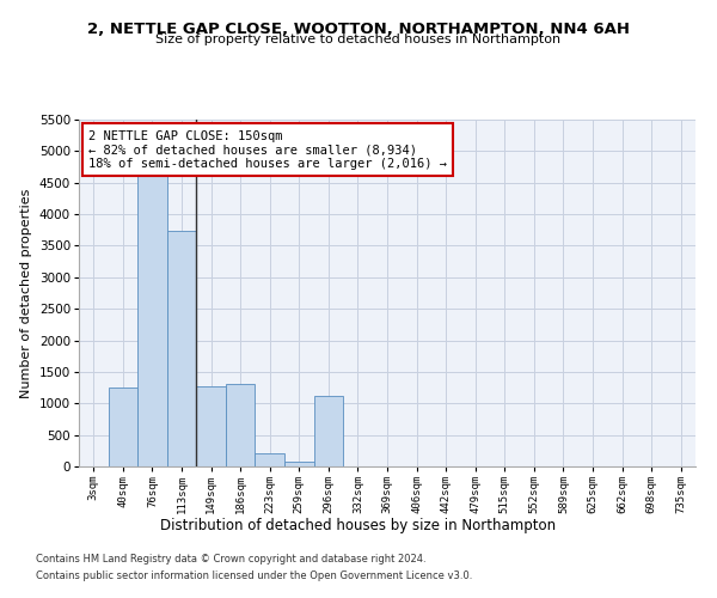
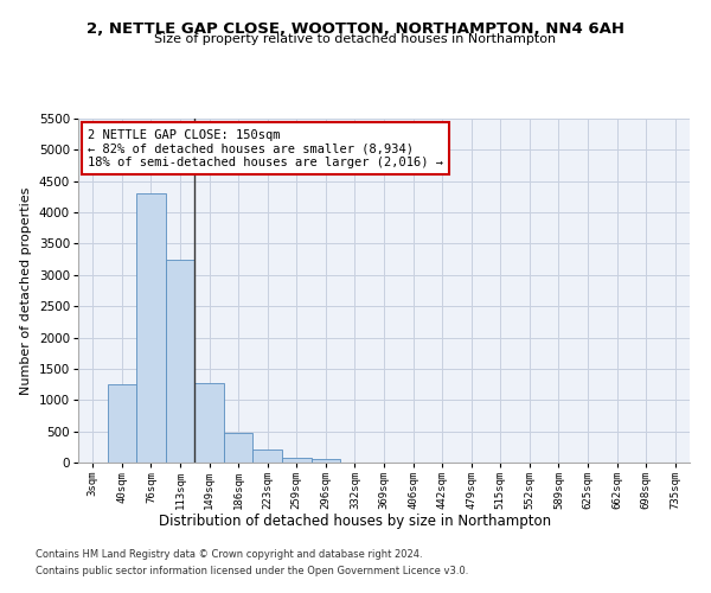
76sqm: 4620 -> 4300
113sqm: 3740 -> 3250
186sqm: 1300 -> 480
296sqm: 1120 -> 60
